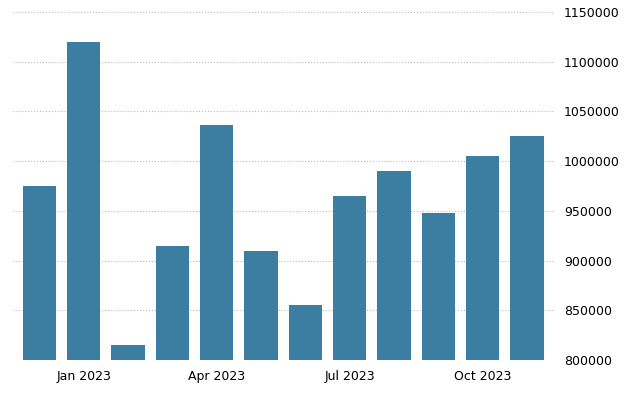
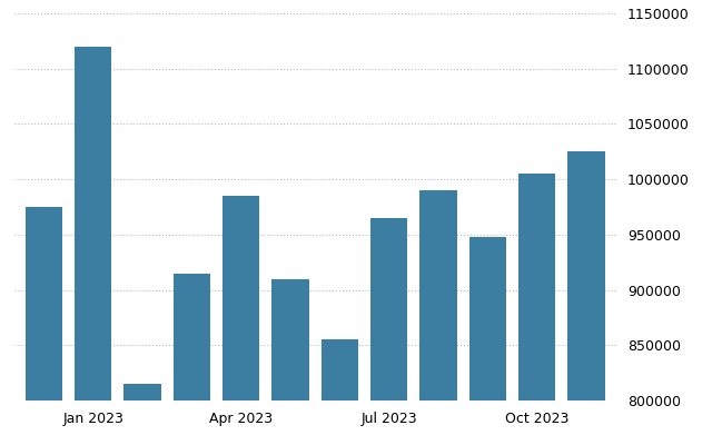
Apr 2023: 1036000 -> 985000
